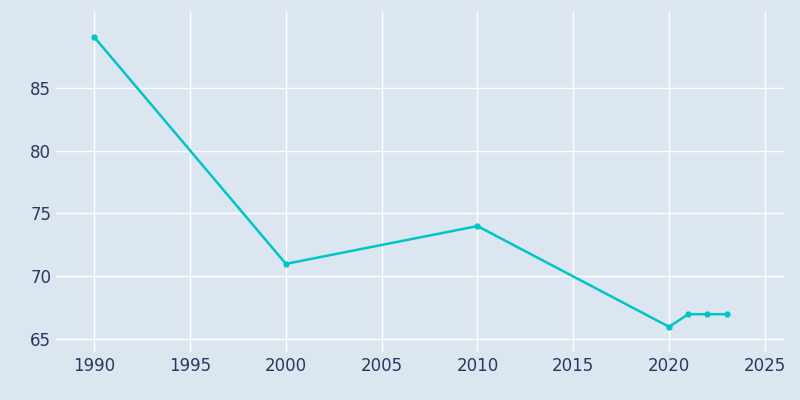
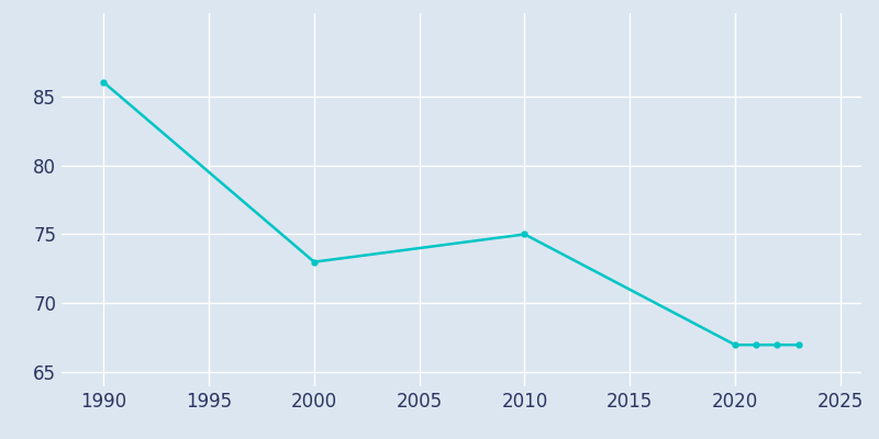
1990: 89 -> 86
2000: 71 -> 73
2010: 74 -> 75
2020: 66 -> 67
